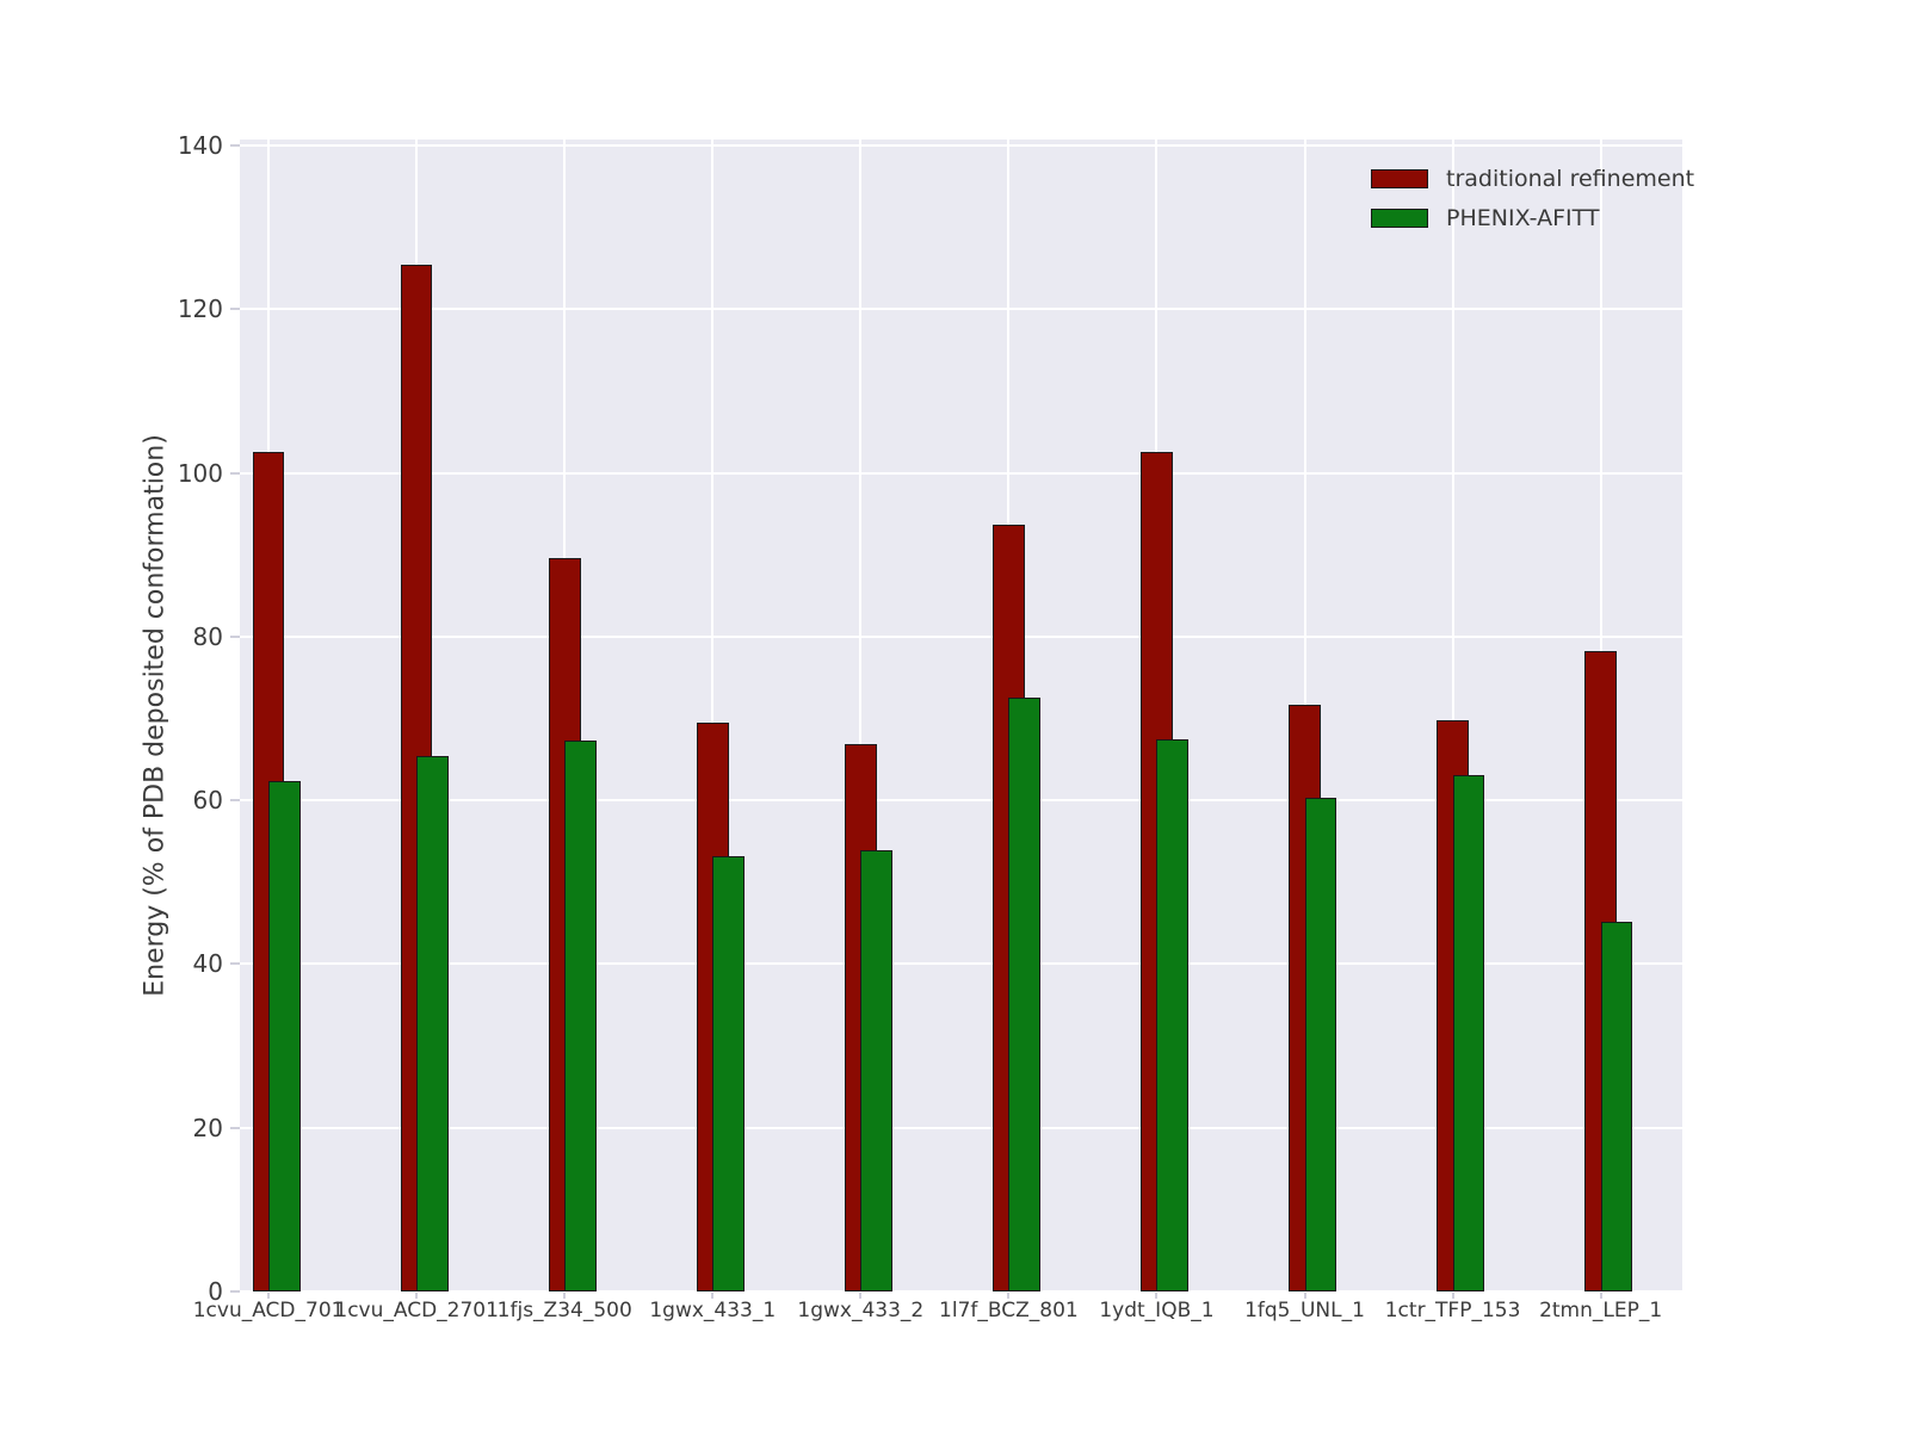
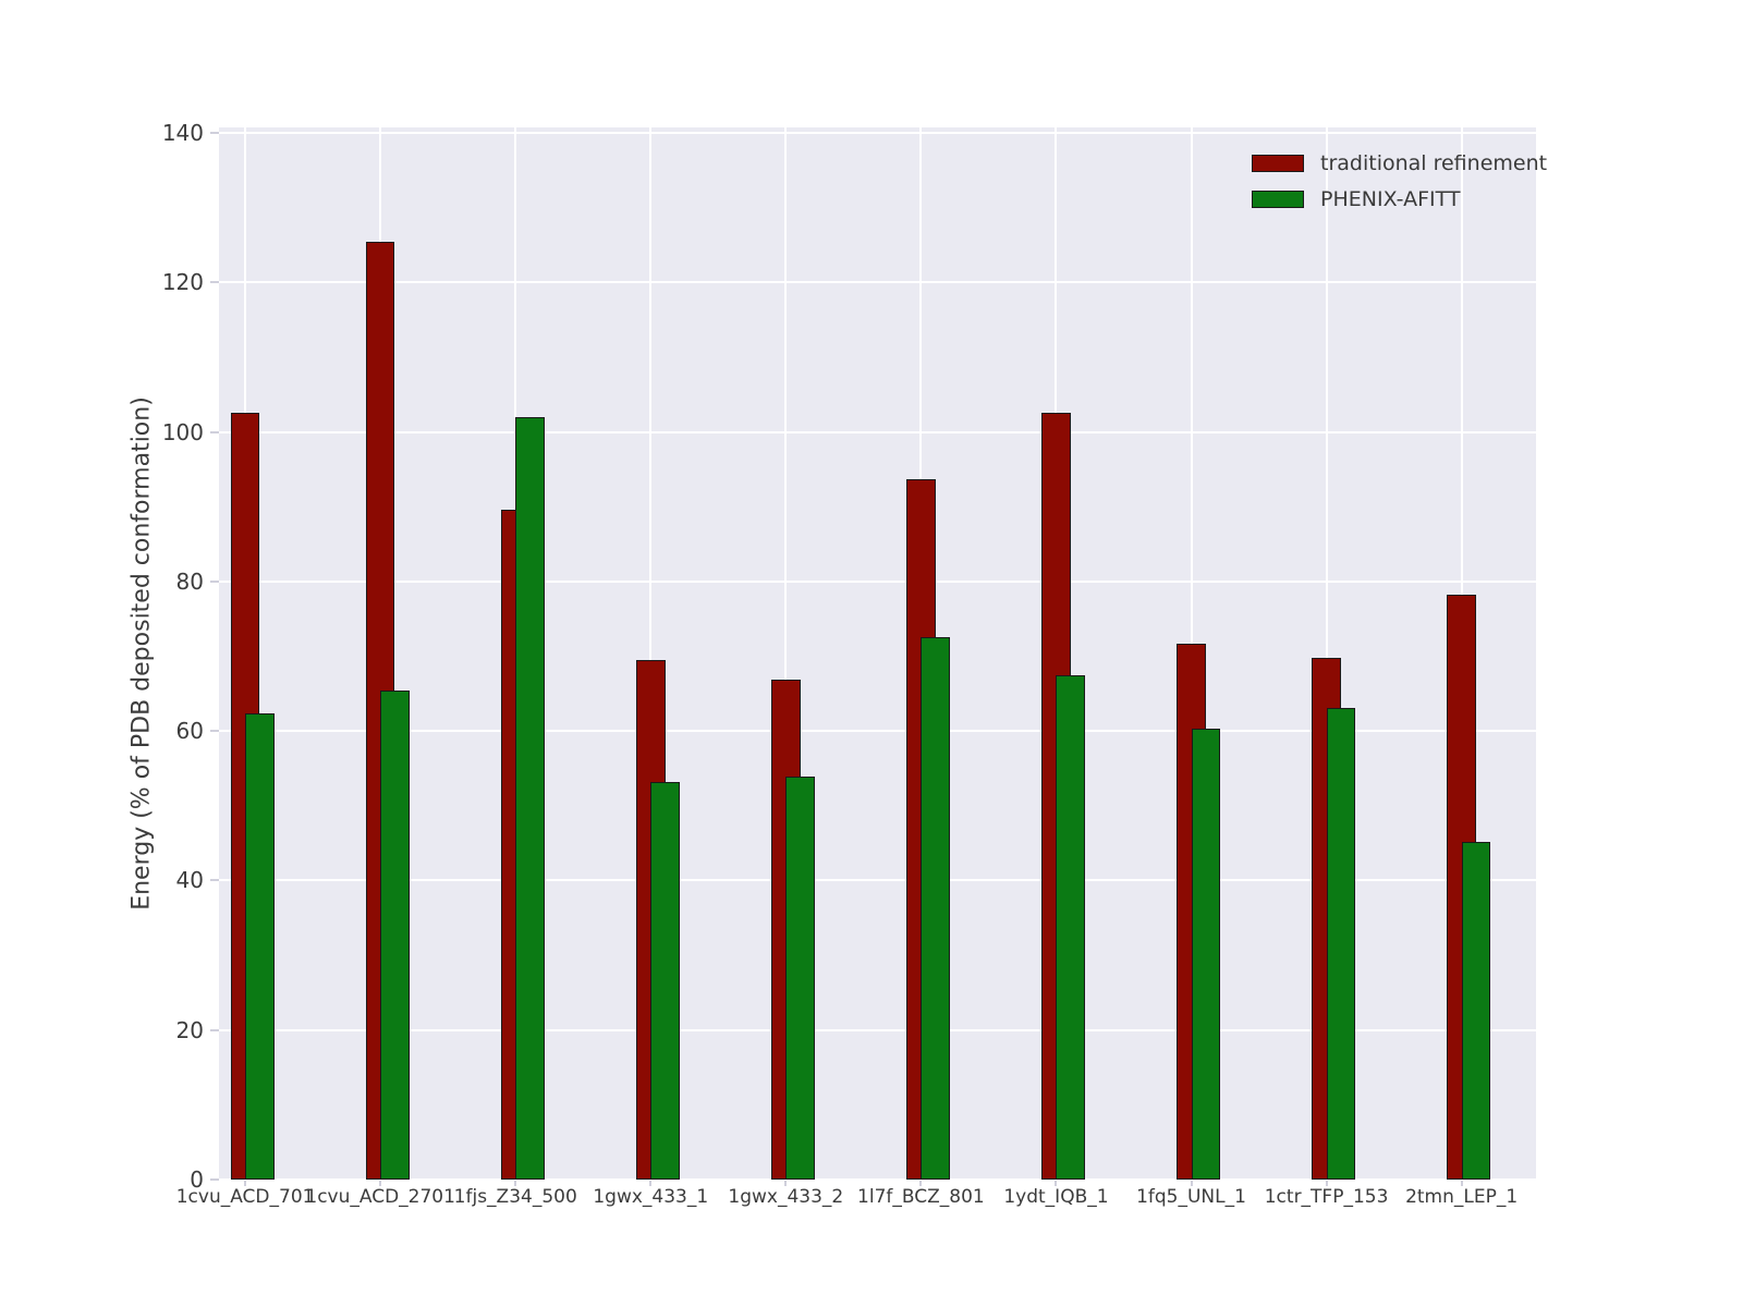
PHENIX-AFITT/1fjs_Z34_500: 67 -> 102
